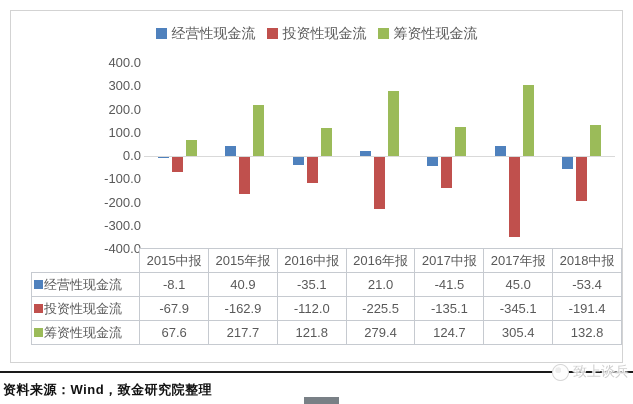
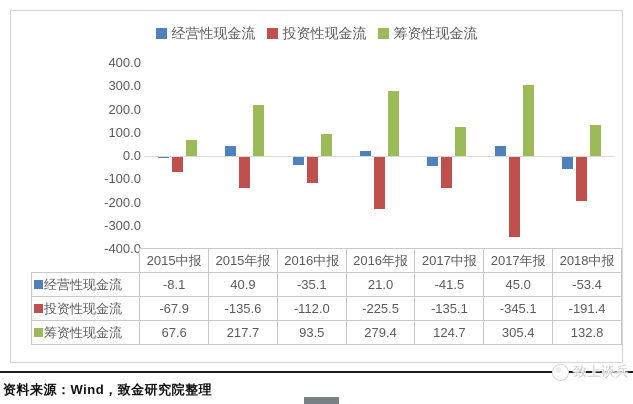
投资性现金流/2015年报: -162.9 -> -135.6
筹资性现金流/2016中报: 121.8 -> 93.5
